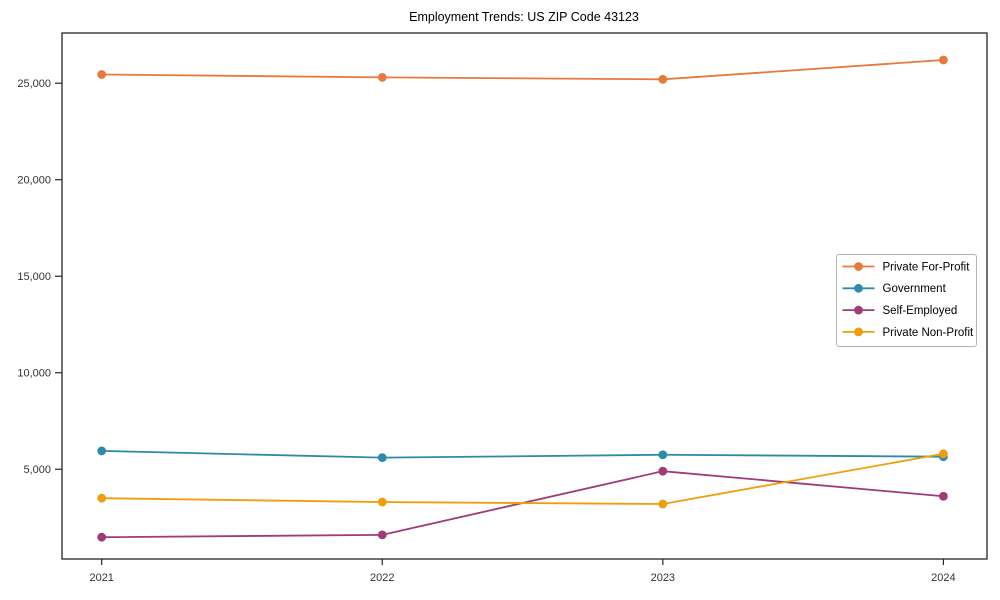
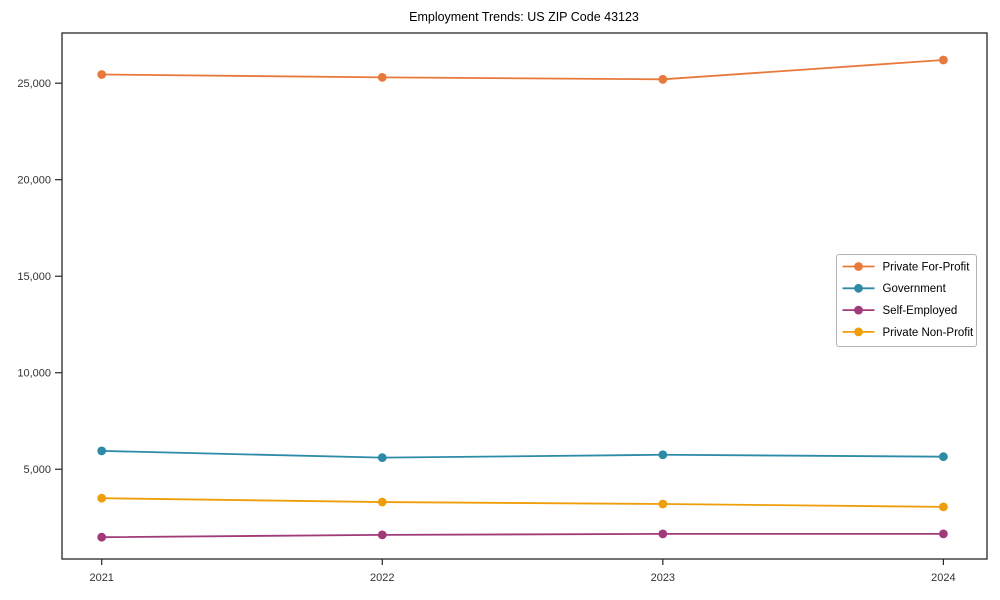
Self-Employed/2023: 4900 -> 1600
Self-Employed/2024: 3600 -> 1600
Private Non-Profit/2024: 5800 -> 3000
